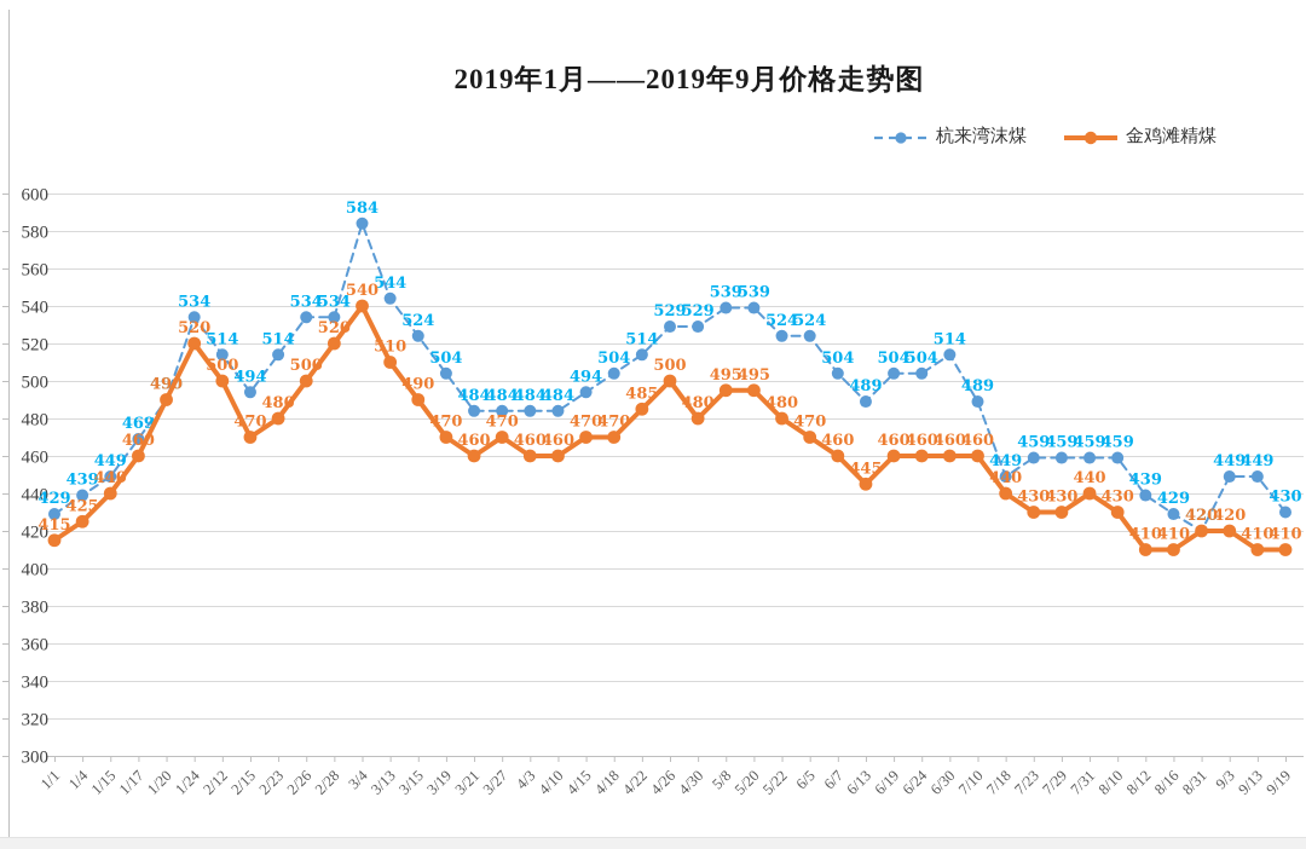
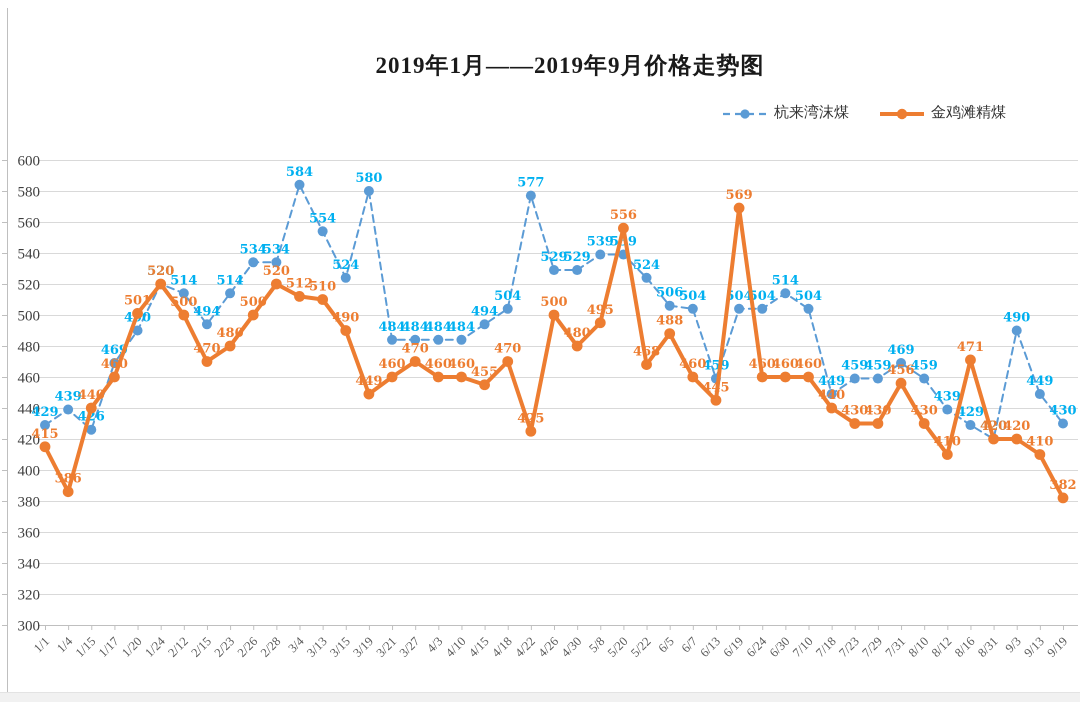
金鸡滩精煤/1/4: 425 -> 386
杭来湾沫煤/1/15: 449 -> 426
金鸡滩精煤/1/20: 490 -> 501
杭来湾沫煤/1/24: 534 -> 520
金鸡滩精煤/3/4: 540 -> 512
杭来湾沫煤/3/13: 544 -> 554
杭来湾沫煤/3/19: 504 -> 580
金鸡滩精煤/3/19: 470 -> 449
金鸡滩精煤/4/15: 470 -> 455
杭来湾沫煤/4/22: 514 -> 577
金鸡滩精煤/4/22: 485 -> 425
金鸡滩精煤/5/20: 495 -> 556
金鸡滩精煤/5/22: 480 -> 468
杭来湾沫煤/6/5: 524 -> 506
金鸡滩精煤/6/5: 470 -> 488
杭来湾沫煤/6/13: 489 -> 459
金鸡滩精煤/6/19: 460 -> 569
杭来湾沫煤/7/10: 489 -> 504
杭来湾沫煤/7/31: 459 -> 469
金鸡滩精煤/7/31: 440 -> 456
金鸡滩精煤/8/16: 410 -> 471
杭来湾沫煤/9/3: 449 -> 490
金鸡滩精煤/9/19: 410 -> 382
